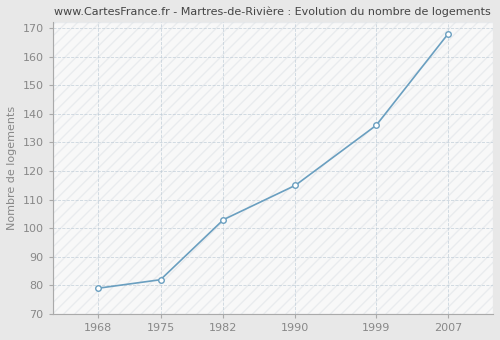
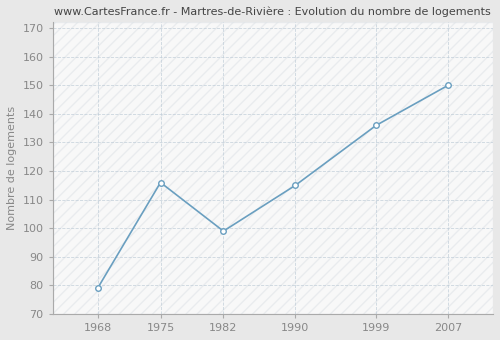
1975: 82 -> 116
1982: 103 -> 99
2007: 168 -> 150
